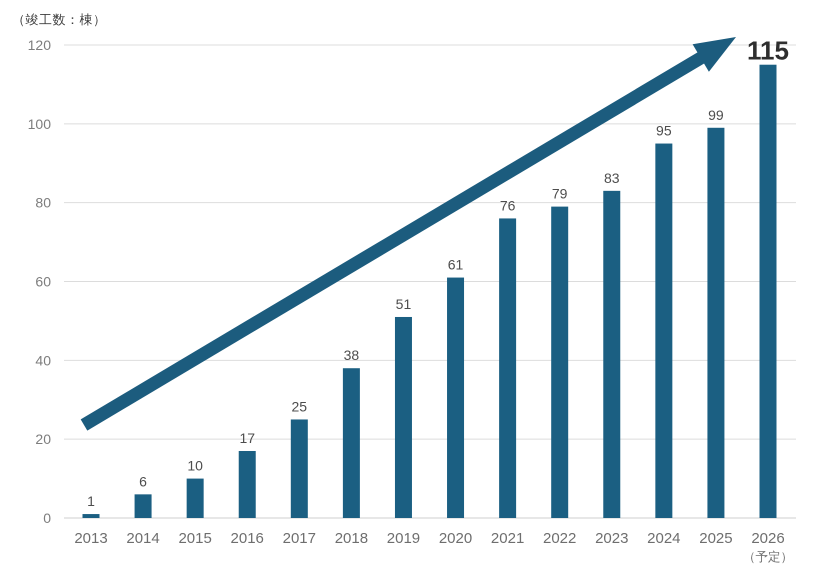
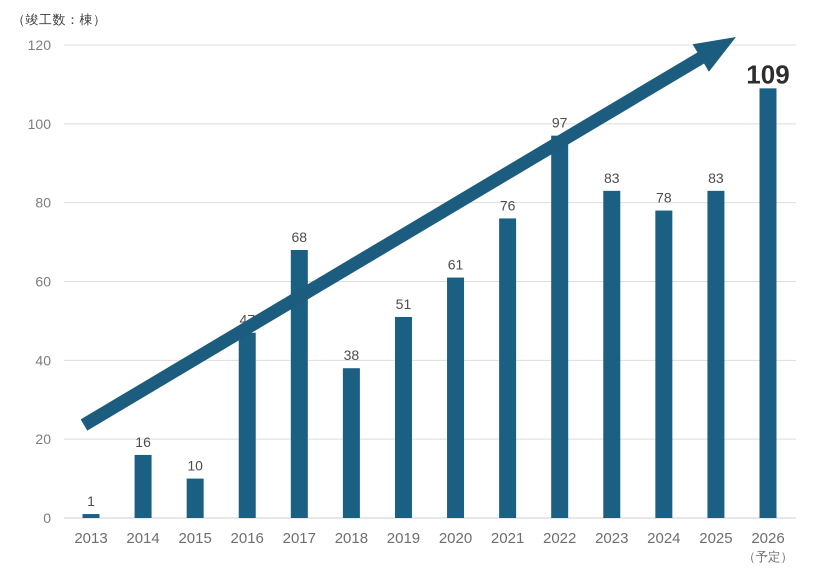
2014: 6 -> 16
2016: 17 -> 47
2017: 25 -> 68
2022: 79 -> 97
2024: 95 -> 78
2025: 99 -> 83
2026: 115 -> 109
